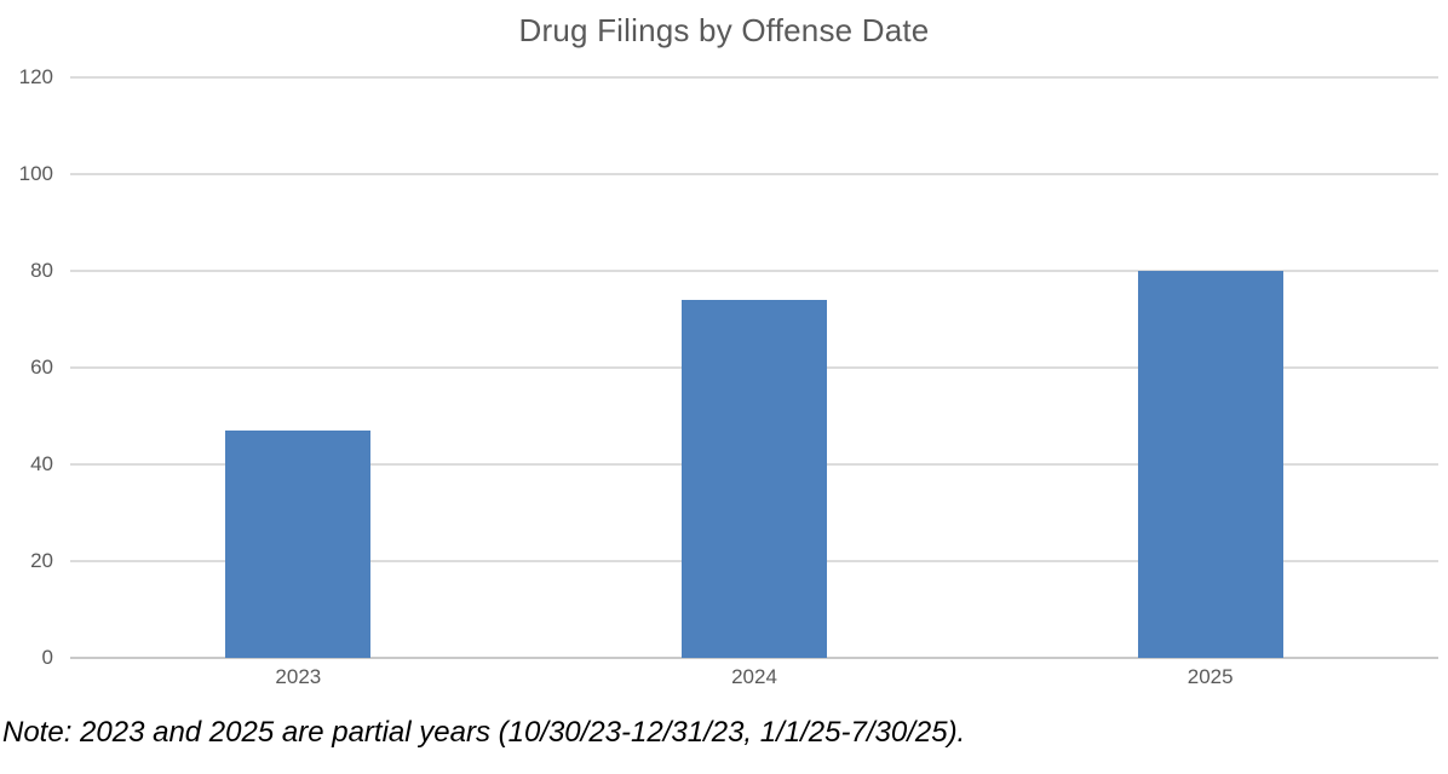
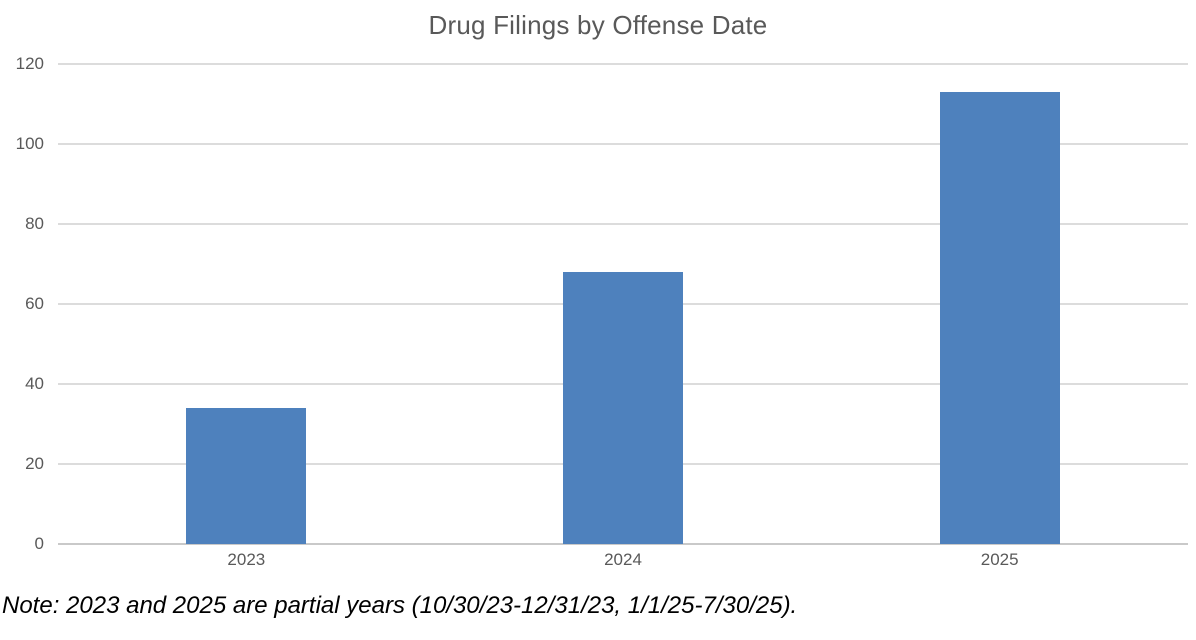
2023: 47 -> 34
2024: 74 -> 68
2025: 80 -> 113
